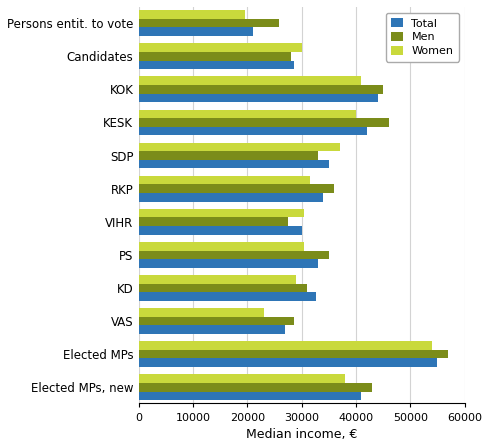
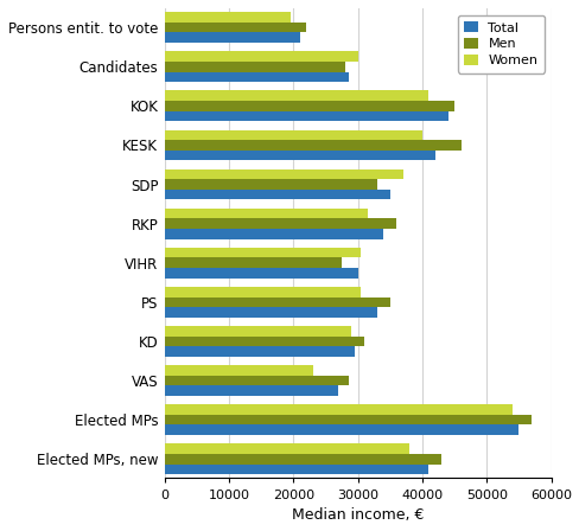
Men/Persons entit. to vote: 25800 -> 22000
Total/KD: 32600 -> 29500
